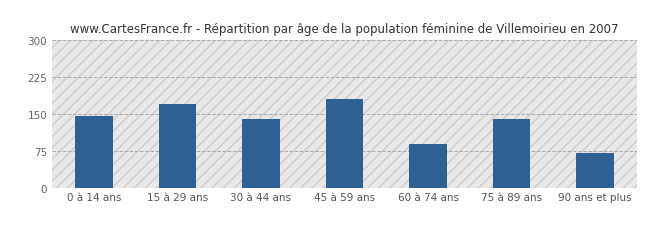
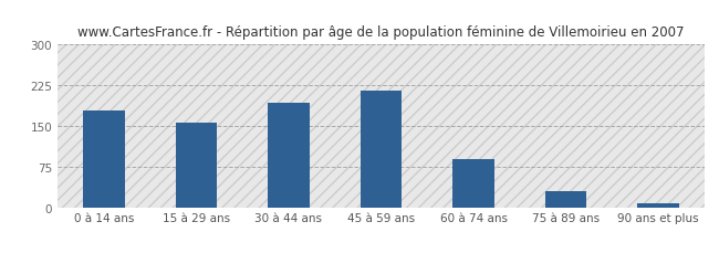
0 à 14 ans: 145 -> 178
15 à 29 ans: 170 -> 157
30 à 44 ans: 140 -> 192
45 à 59 ans: 180 -> 215
75 à 89 ans: 140 -> 30
90 ans et plus: 70 -> 8
